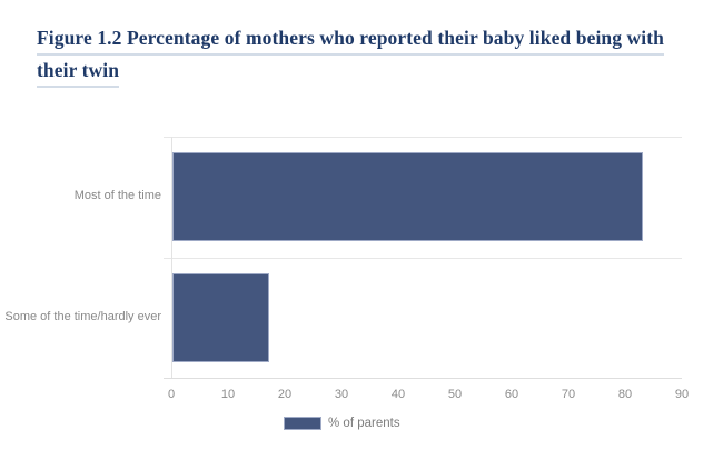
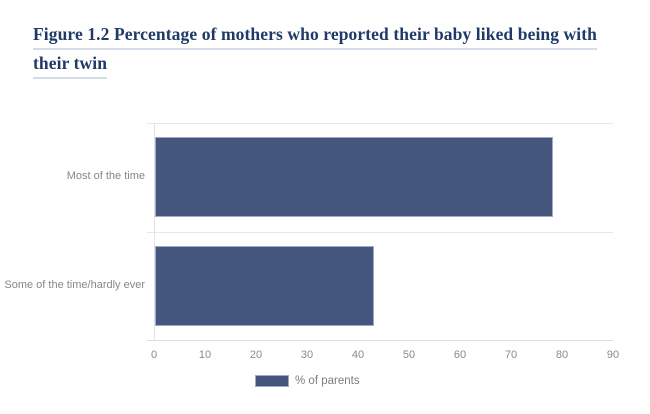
Most of the time: 83 -> 78
Some of the time/hardly ever: 17 -> 43
